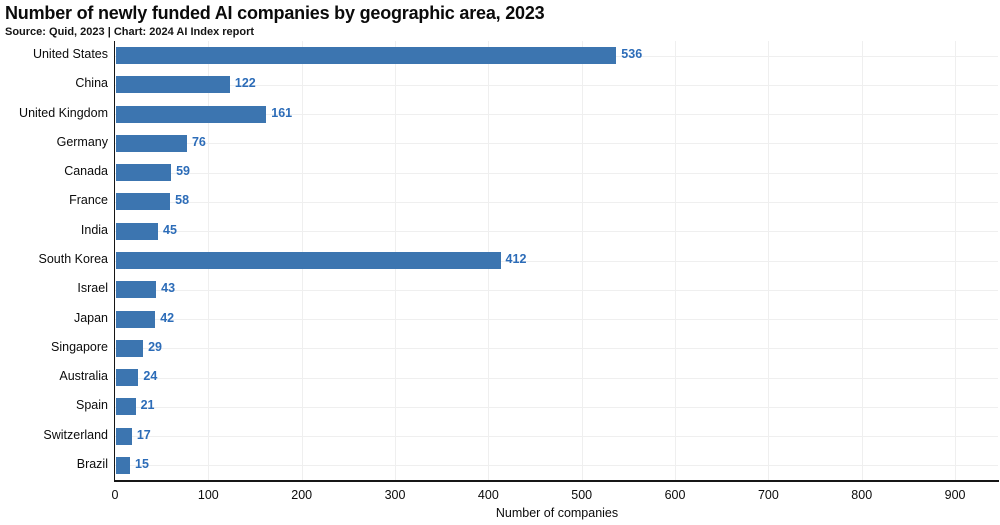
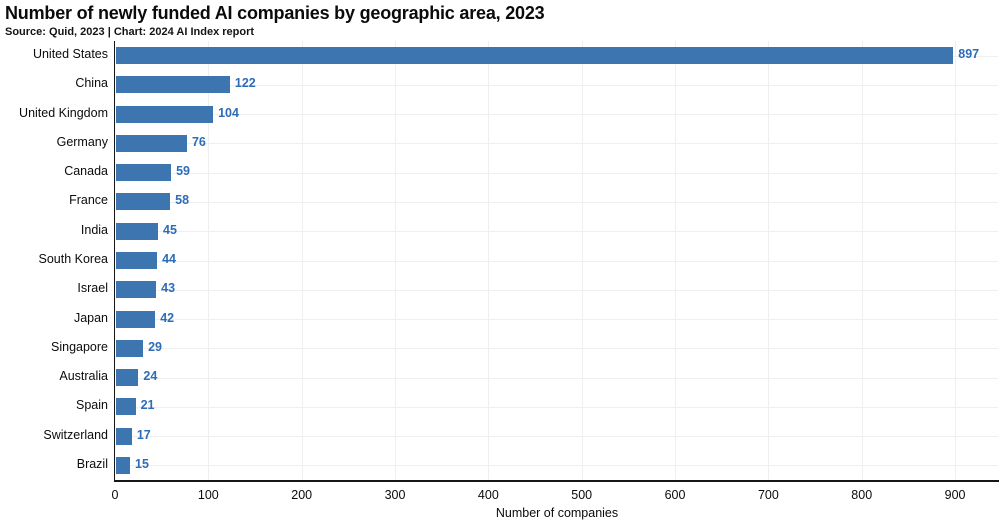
United States: 536 -> 897
United Kingdom: 161 -> 104
South Korea: 412 -> 44
